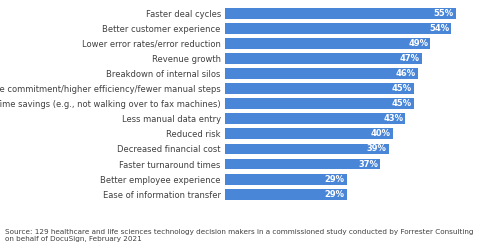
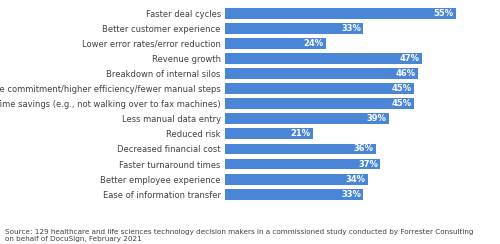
Better customer experience: 54% -> 33%
Lower error rates/error reduction: 49% -> 24%
Less manual data entry: 43% -> 39%
Reduced risk: 40% -> 21%
Decreased financial cost: 39% -> 36%
Better employee experience: 29% -> 34%
Ease of information transfer: 29% -> 33%
